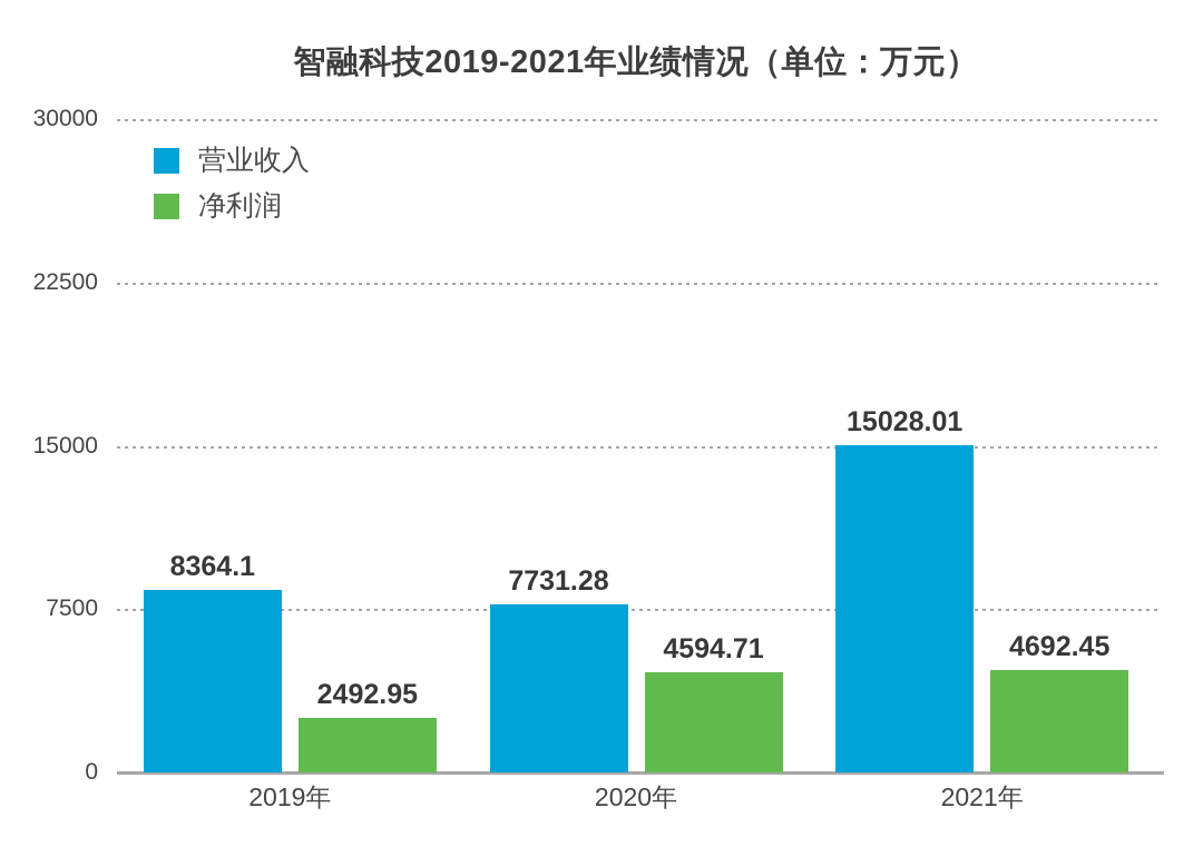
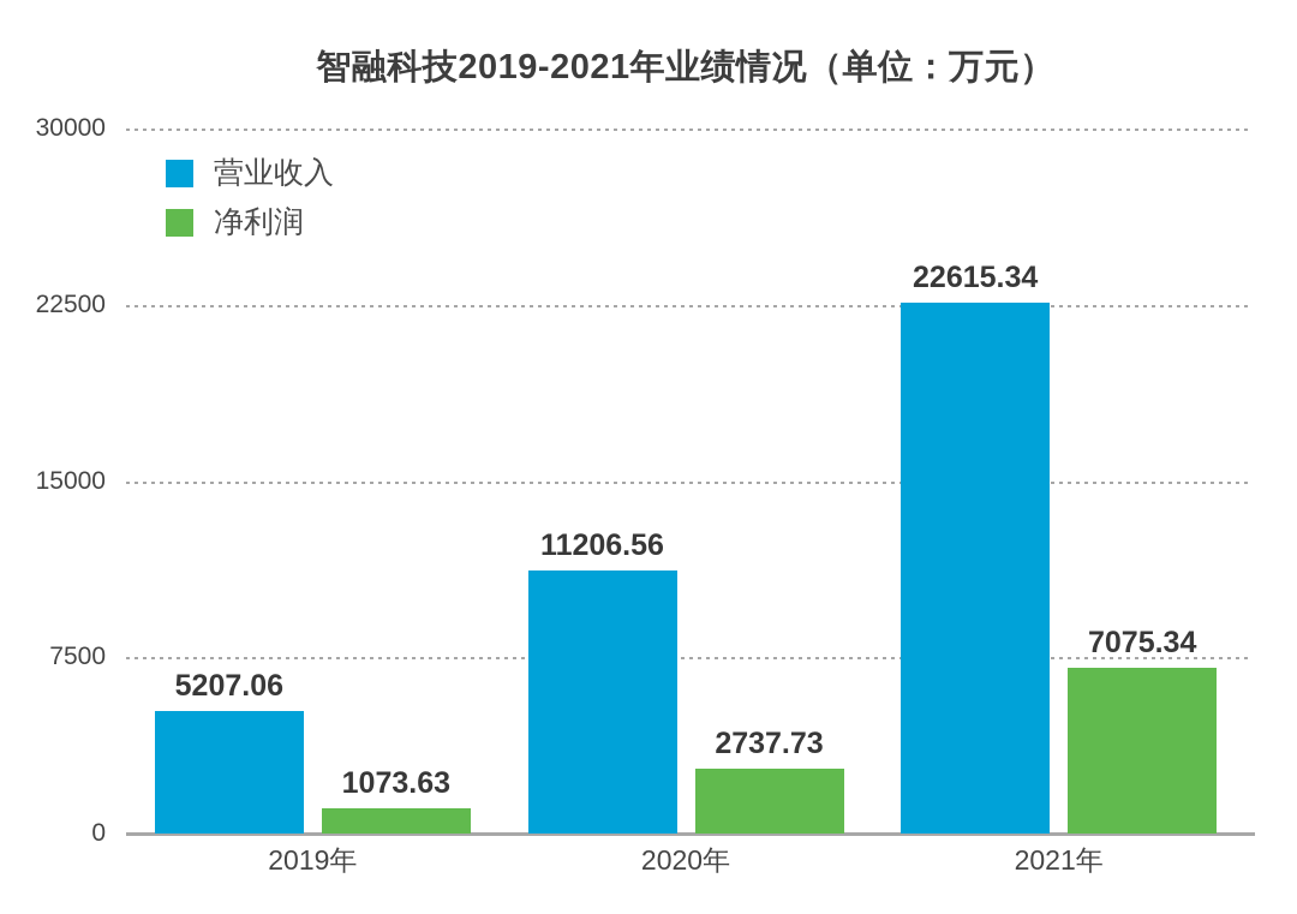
营业收入/2019年: 8364.1 -> 5207.06
净利润/2019年: 2492.95 -> 1073.63
营业收入/2020年: 7731.28 -> 11206.56
净利润/2020年: 4594.71 -> 2737.73
营业收入/2021年: 15028.01 -> 22615.34
净利润/2021年: 4692.45 -> 7075.34
